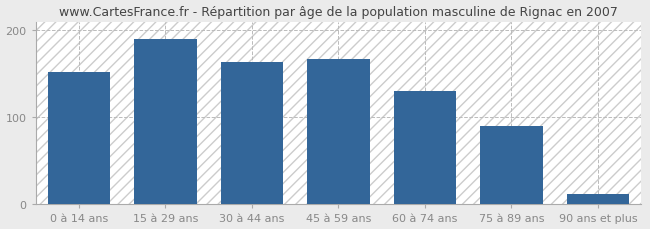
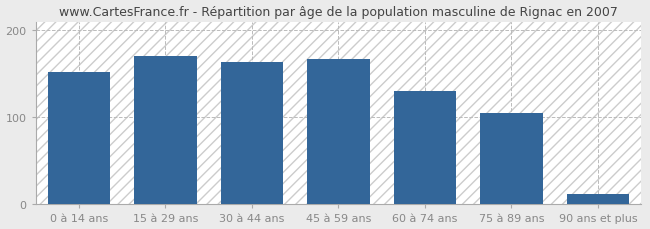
15 à 29 ans: 190 -> 170
75 à 89 ans: 90 -> 105
